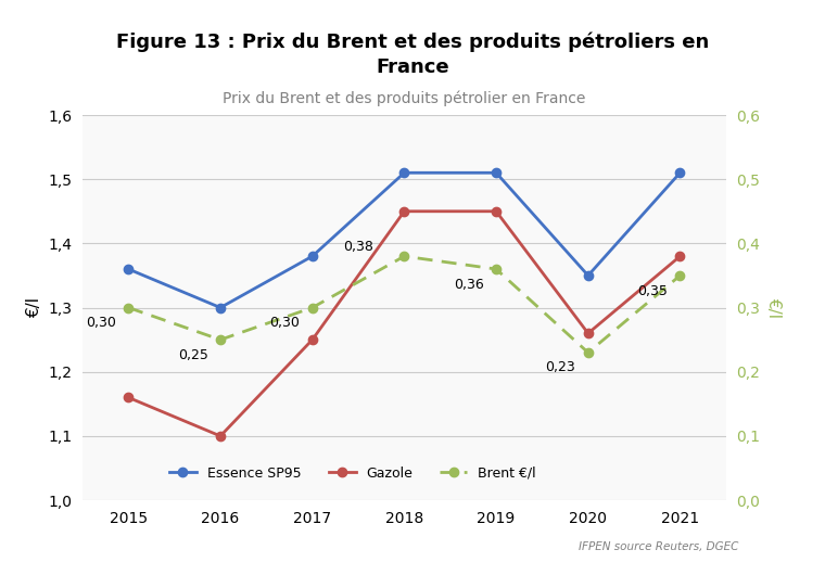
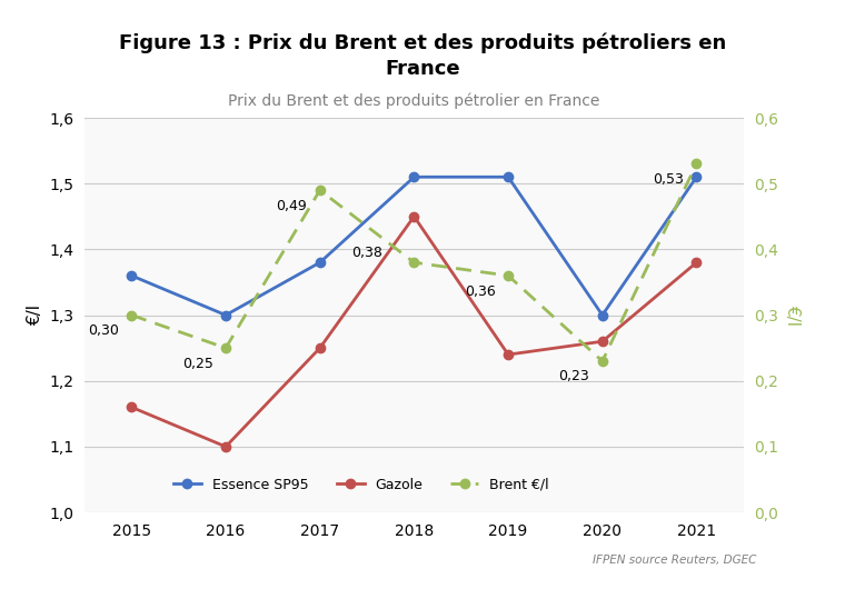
Brent €/l/2017: 0,30 -> 0,49
Gazole/2019: 1,45 -> 1,24
Essence SP95/2020: 1,35 -> 1,30
Brent €/l/2021: 0,35 -> 0,53
